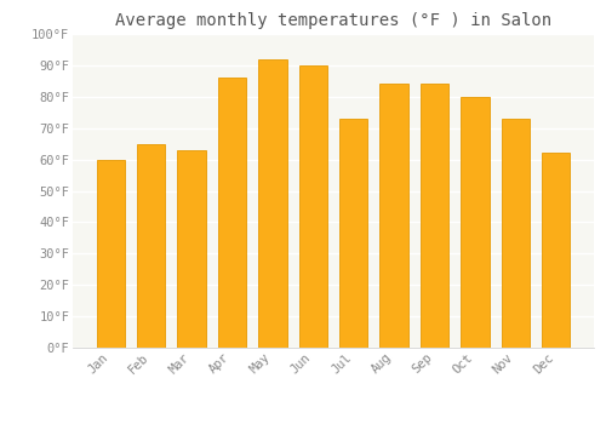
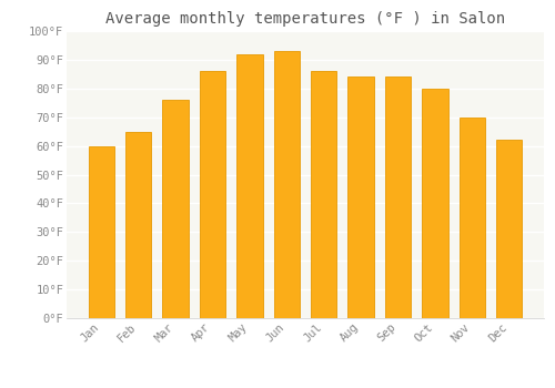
Mar: 63°F -> 76°F
Jun: 90°F -> 93°F
Jul: 73°F -> 86°F
Nov: 73°F -> 70°F
